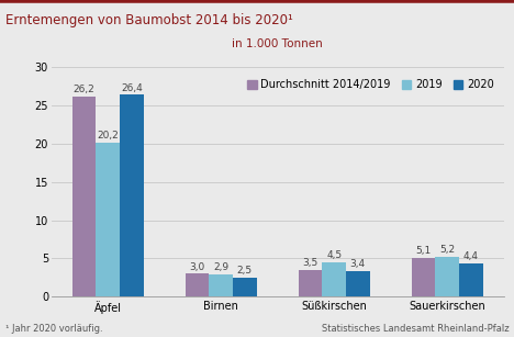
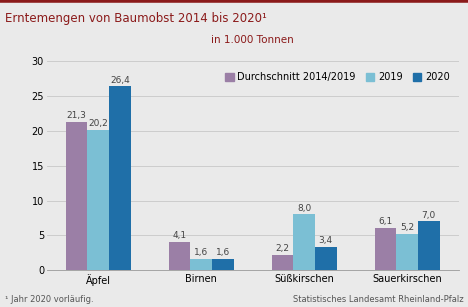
Durchschnitt 2014/2019/Äpfel: 26,2 -> 21,3
Durchschnitt 2014/2019/Birnen: 3,0 -> 4,1
2019/Birnen: 2,9 -> 1,6
2020/Birnen: 2,5 -> 1,6
Durchschnitt 2014/2019/Süßkirschen: 3,5 -> 2,2
2019/Süßkirschen: 4,5 -> 8,0
Durchschnitt 2014/2019/Sauerkirschen: 5,1 -> 6,1
2020/Sauerkirschen: 4,4 -> 7,0
